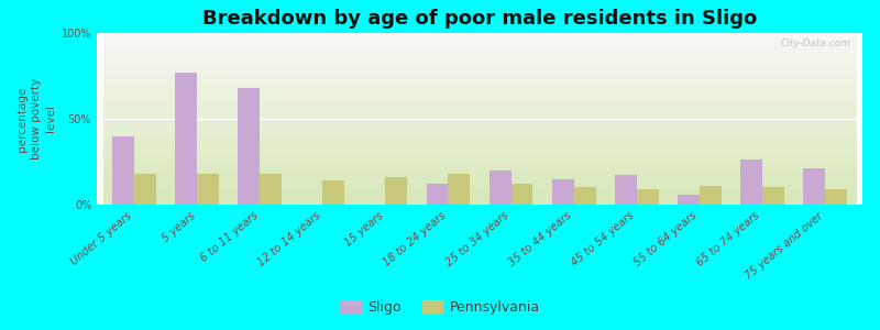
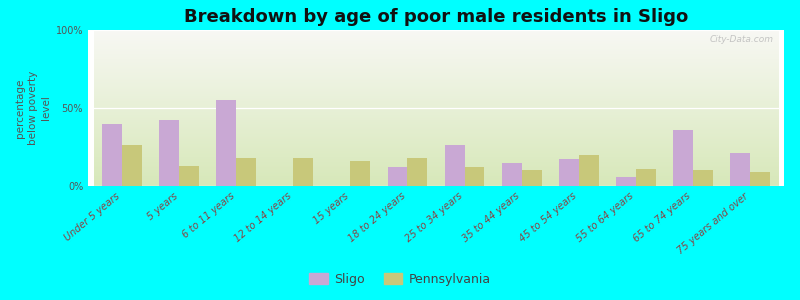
Pennsylvania/Under 5 years: 18% -> 26%
Sligo/5 years: 77% -> 42%
Pennsylvania/5 years: 18% -> 13%
Sligo/6 to 11 years: 68% -> 55%
Pennsylvania/12 to 14 years: 14% -> 18%
Sligo/25 to 34 years: 20% -> 26%
Pennsylvania/45 to 54 years: 9% -> 20%
Sligo/65 to 74 years: 26% -> 36%
